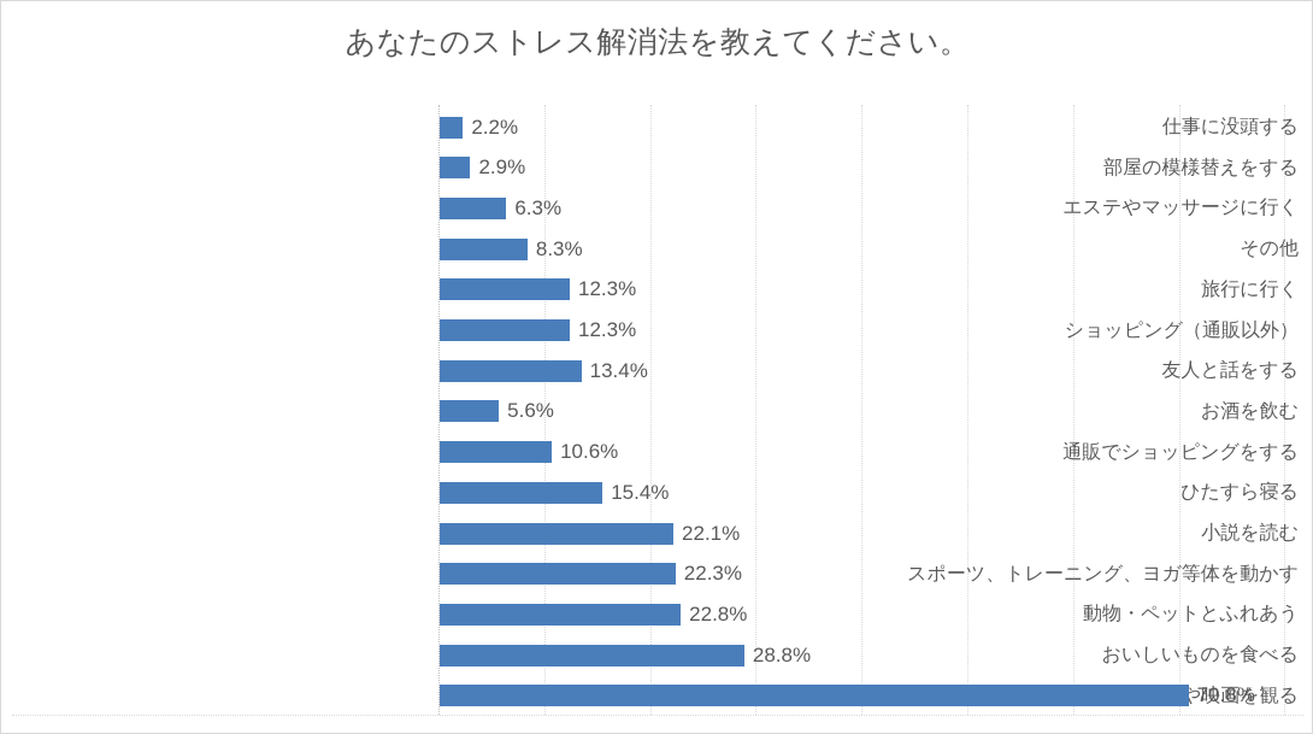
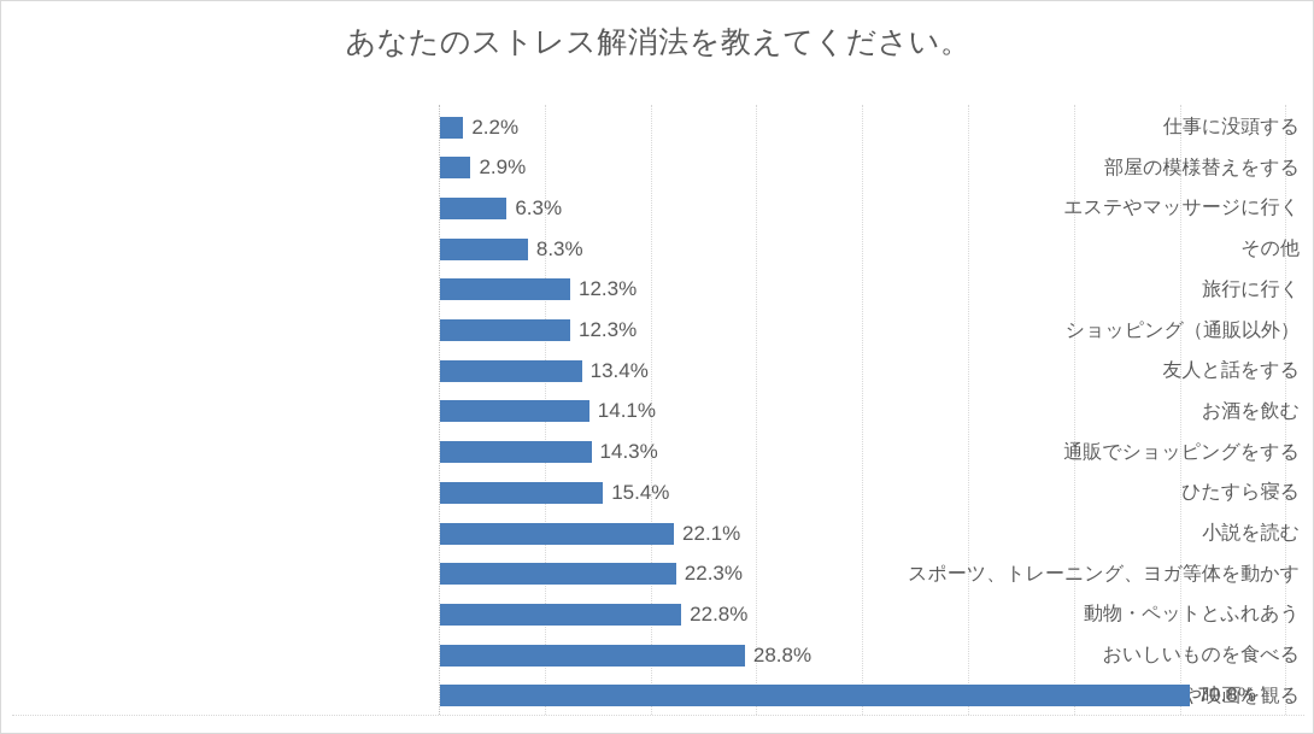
お酒を飲む: 5.6% -> 14.1%
通販でショッピングをする: 10.6% -> 14.3%
